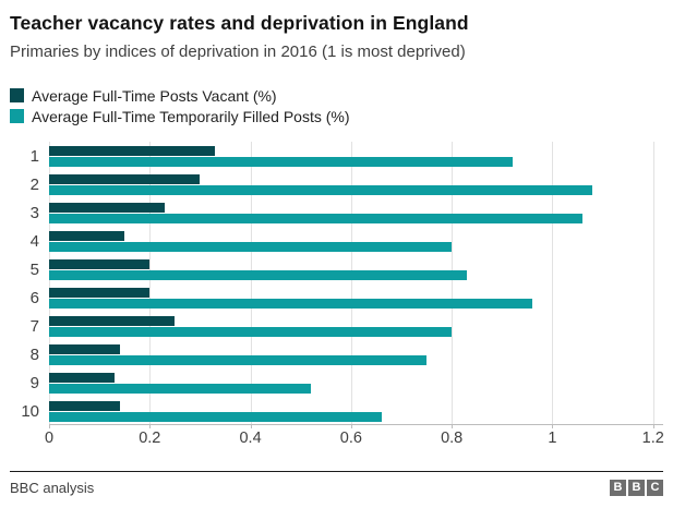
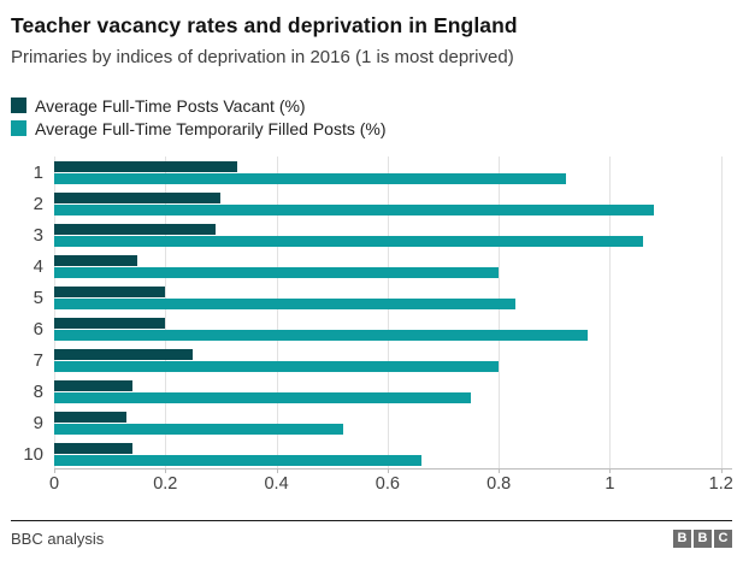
Average Full-Time Posts Vacant (%)/3: 0.23 -> 0.29
